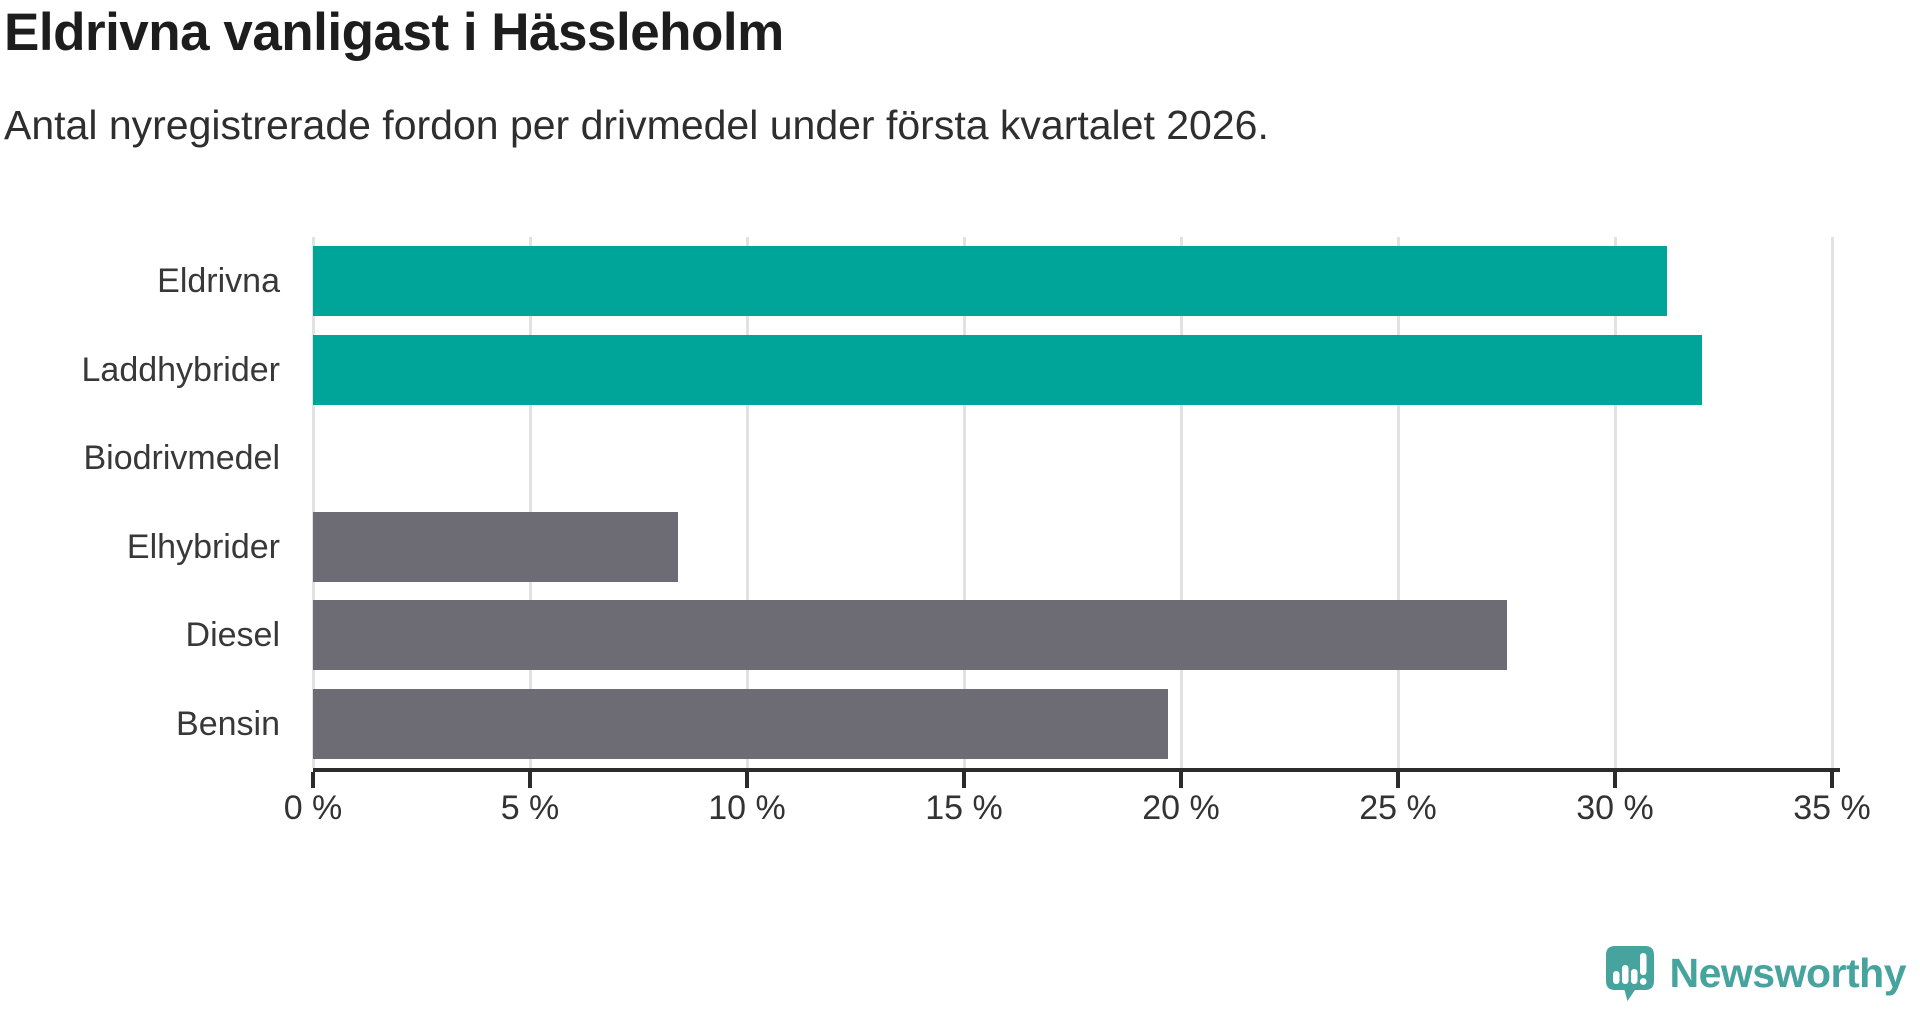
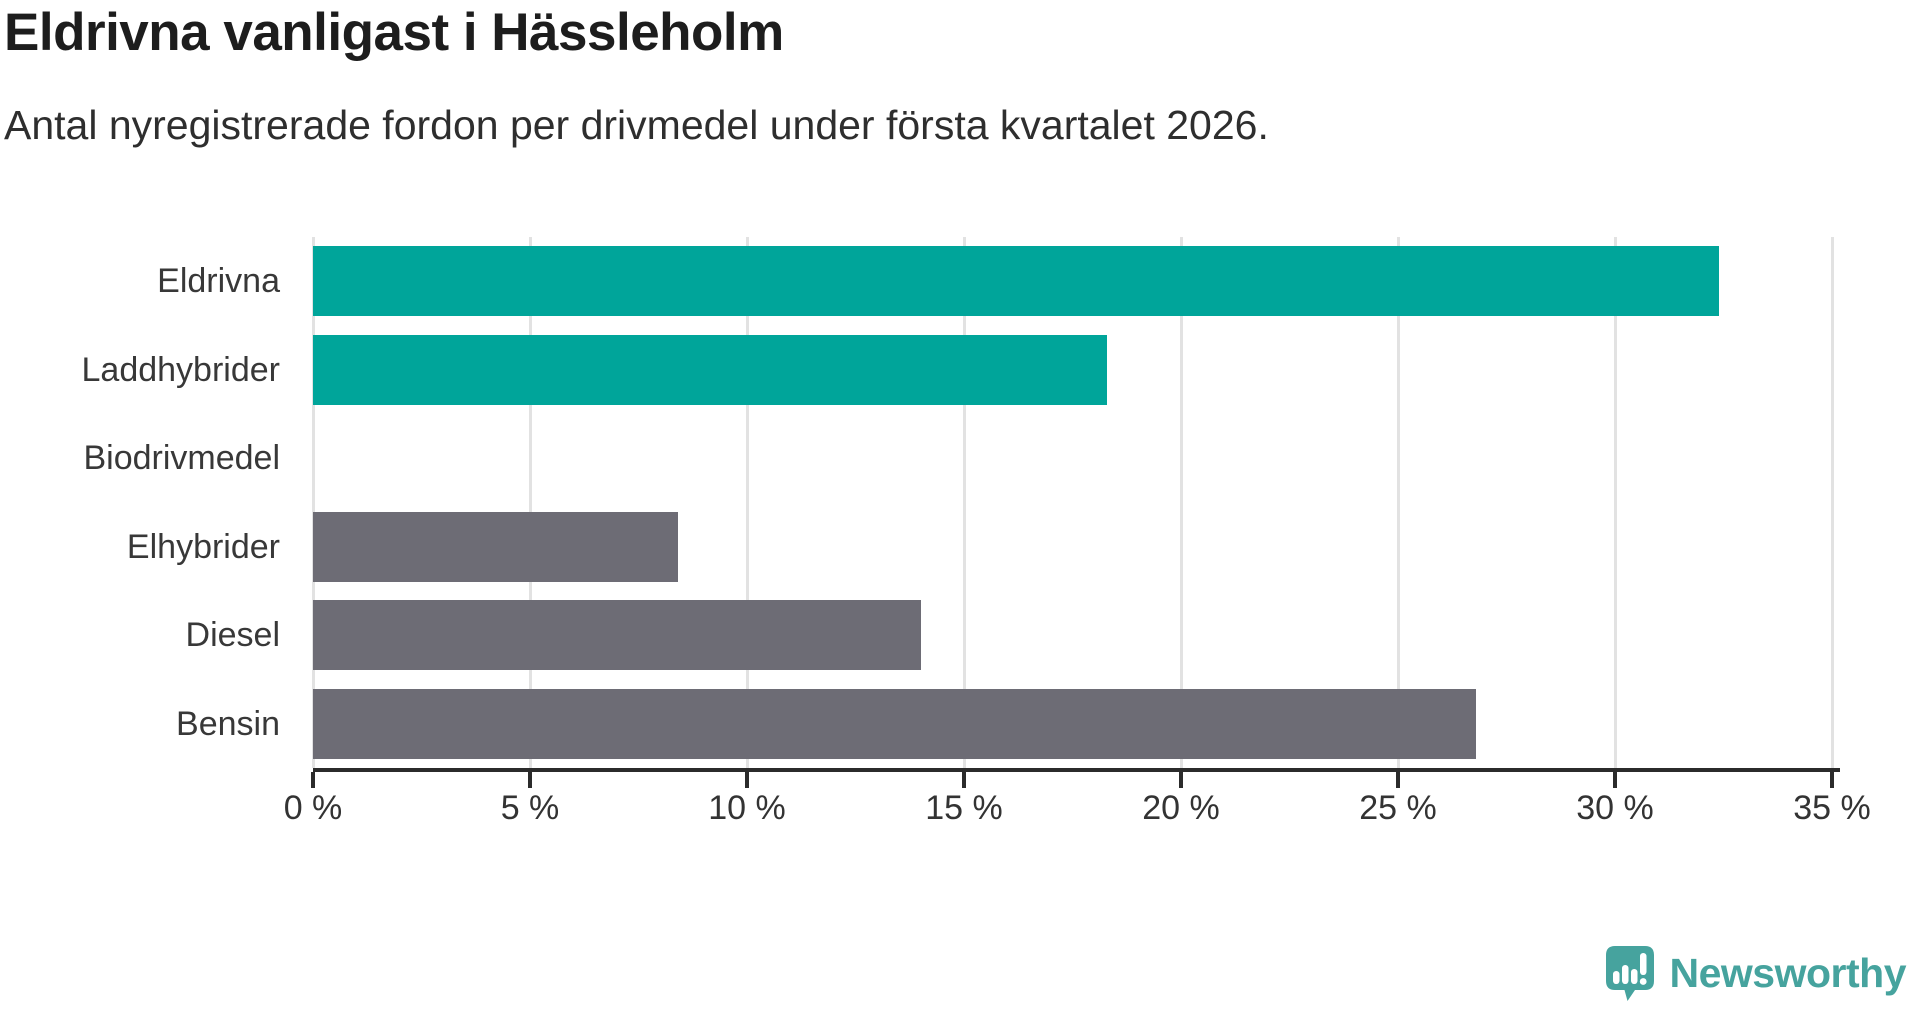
Eldrivna: 31.2% -> 32.4%
Laddhybrider: 32.0% -> 18.3%
Diesel: 27.5% -> 14.0%
Bensin: 19.7% -> 26.8%
